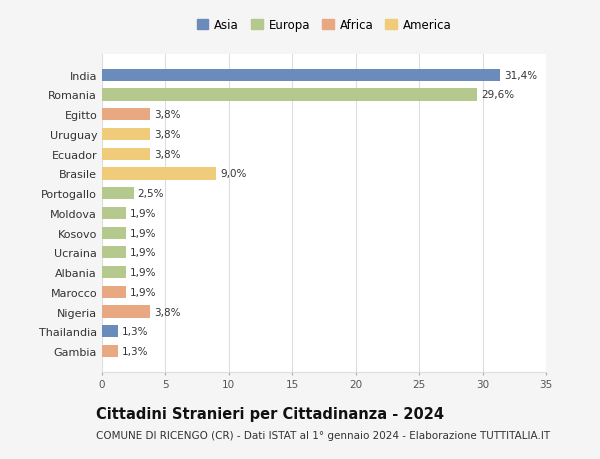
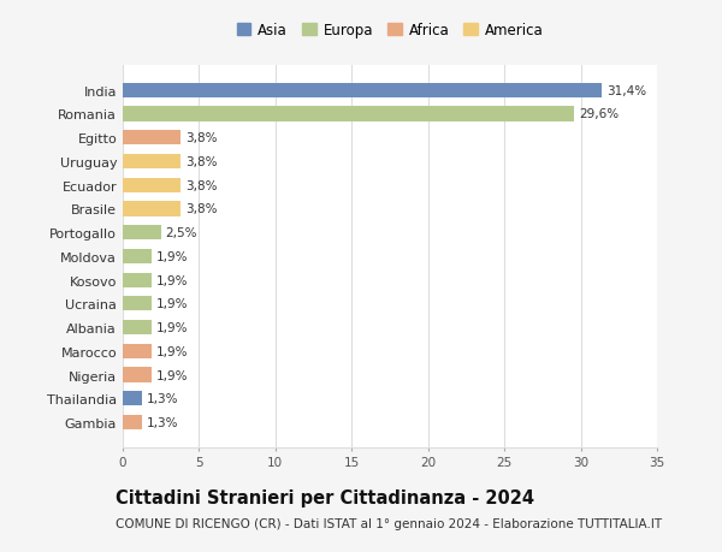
Brasile: 9,0% -> 3,8%
Nigeria: 3,8% -> 1,9%
